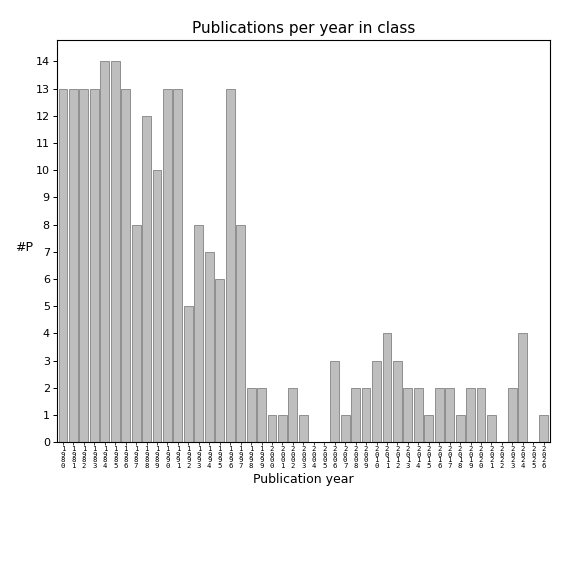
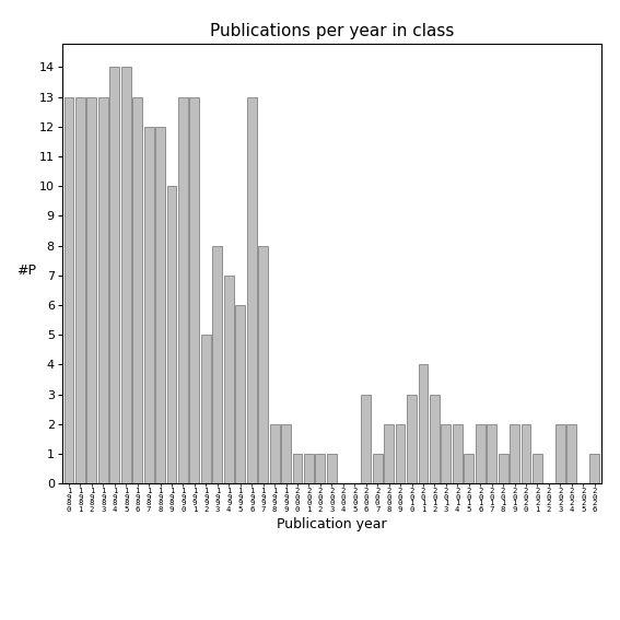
1 9 8 7: 8 -> 12
2 0 0 2: 2 -> 1
2 0 2 4: 4 -> 2
